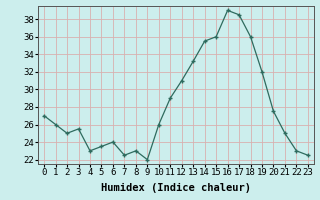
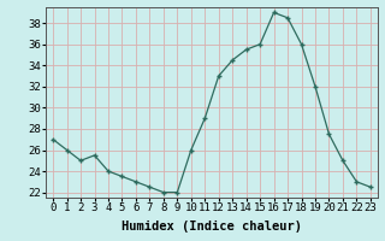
4: 23.0 -> 24.0
6: 24.0 -> 23.0
8: 23.0 -> 22.0
12: 31.0 -> 33.0
13: 33.2 -> 34.5
